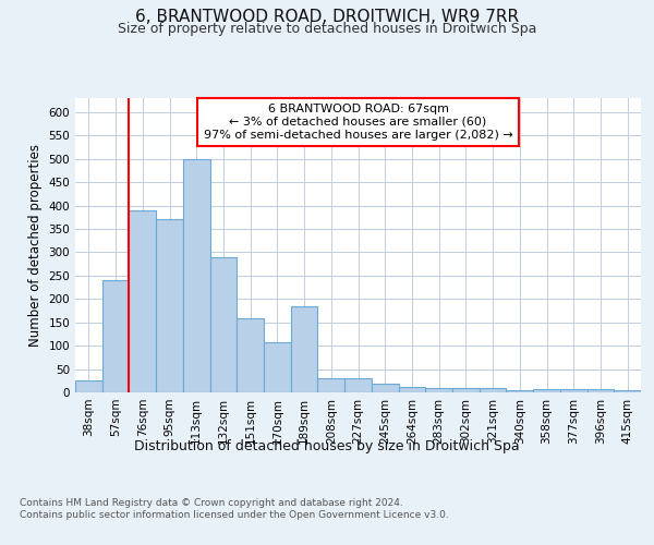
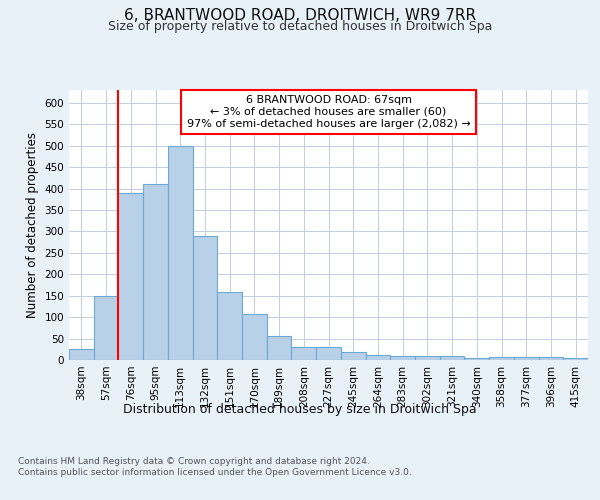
57sqm: 240 -> 150
95sqm: 370 -> 410
189sqm: 185 -> 55
